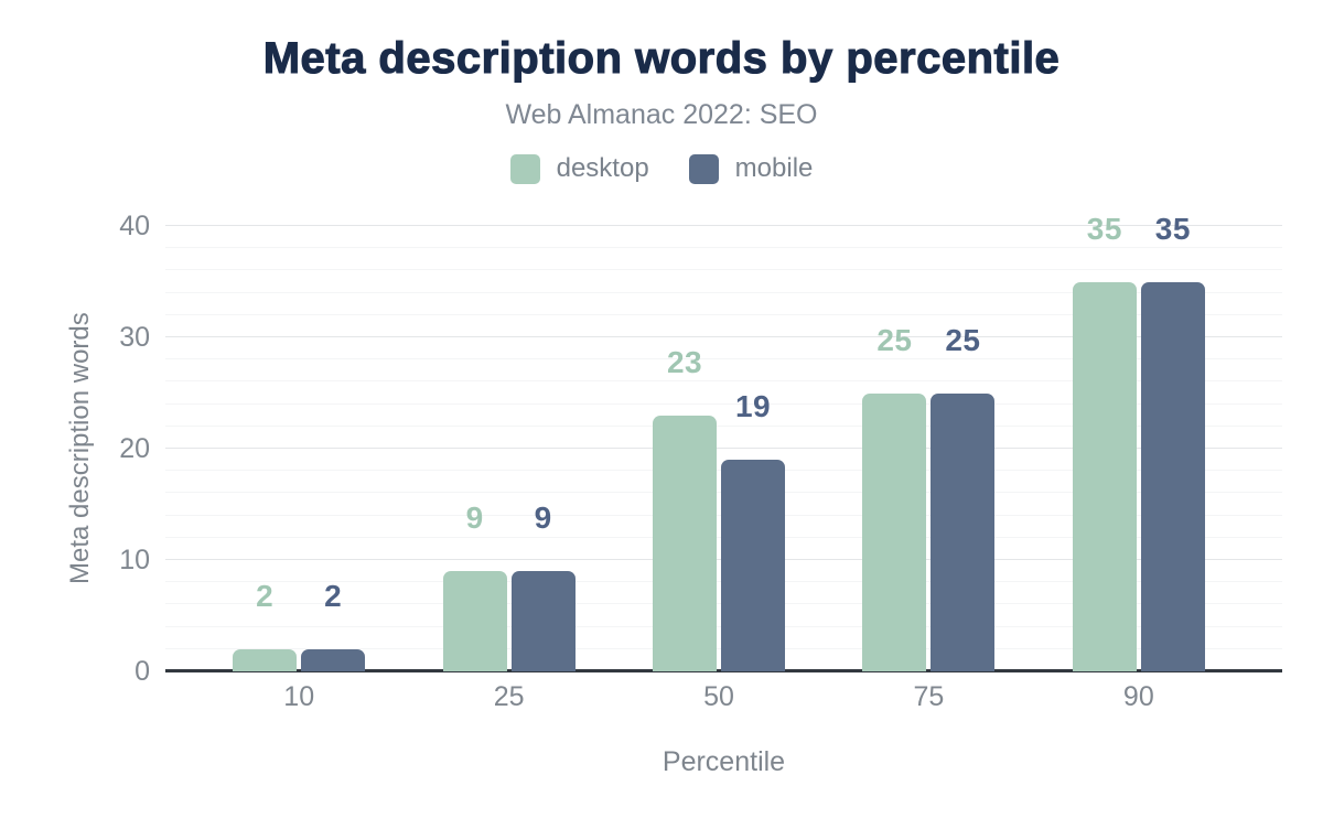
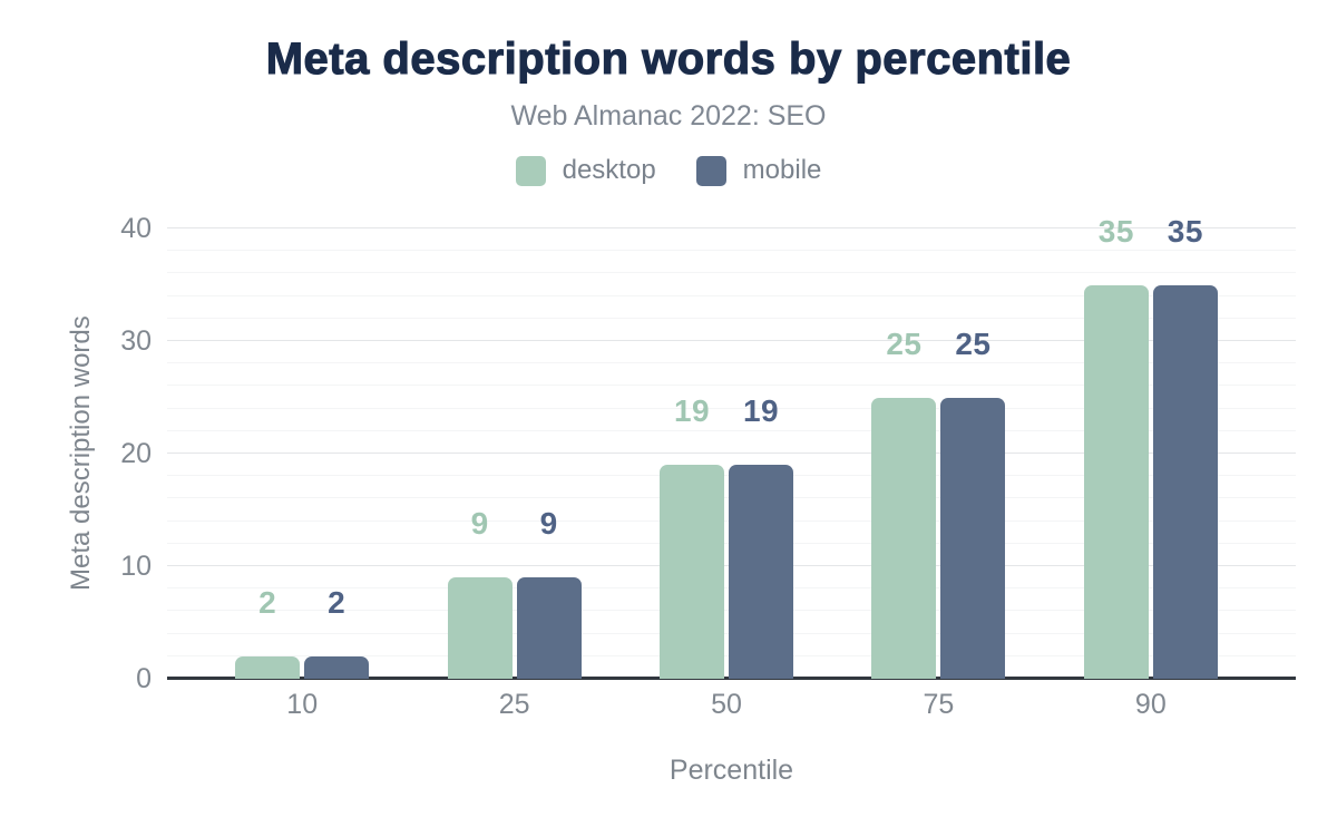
desktop/50: 23 -> 19
